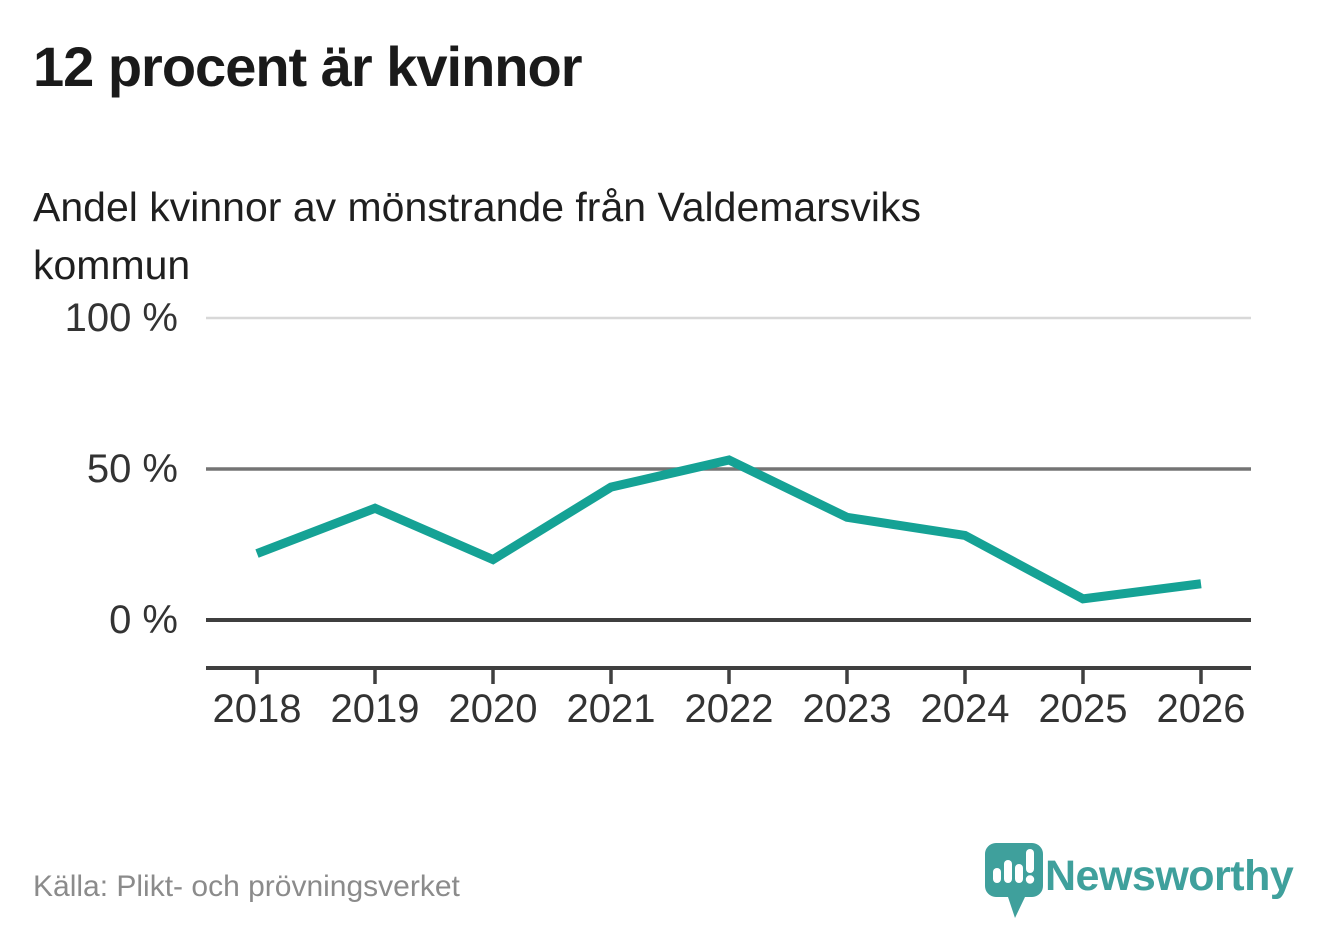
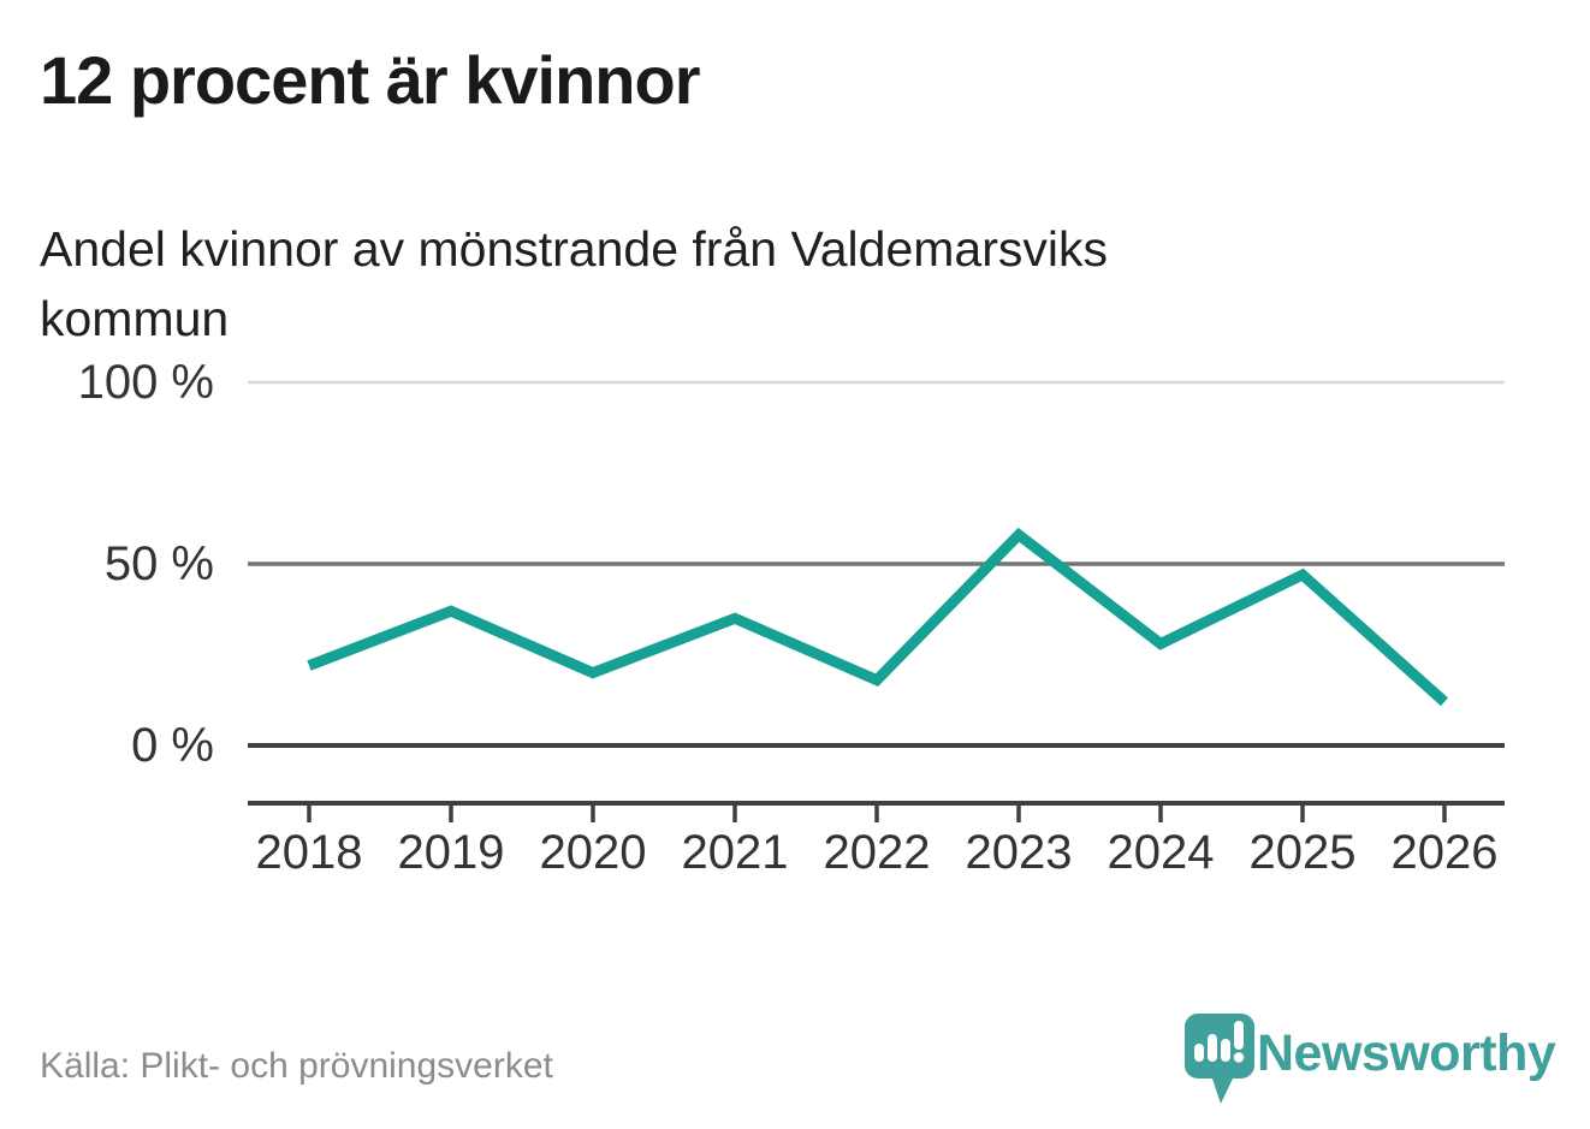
2021: 44% -> 35%
2022: 53% -> 18%
2023: 34% -> 58%
2025: 7% -> 47%
